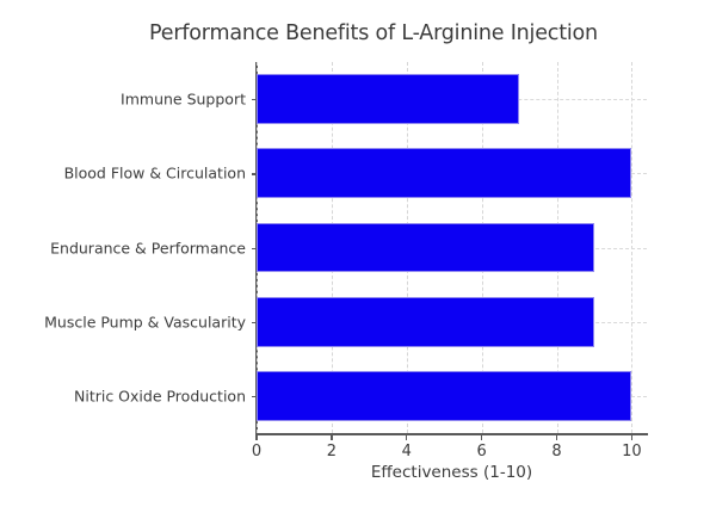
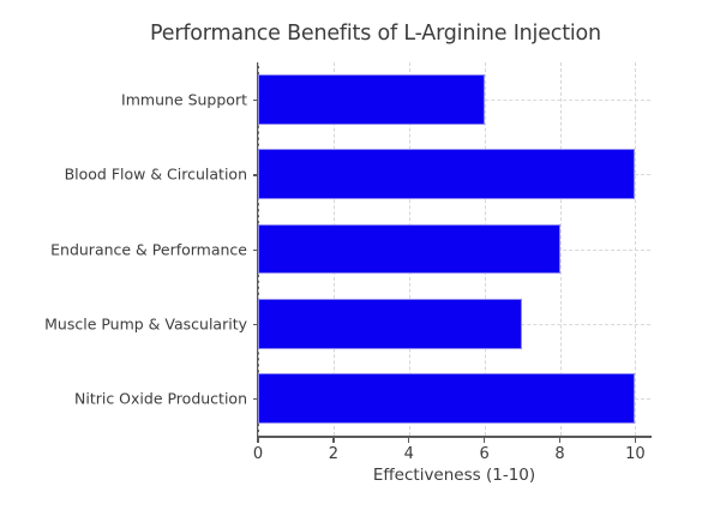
Muscle Pump & Vascularity: 9 -> 7
Endurance & Performance: 9 -> 8
Immune Support: 7 -> 6
